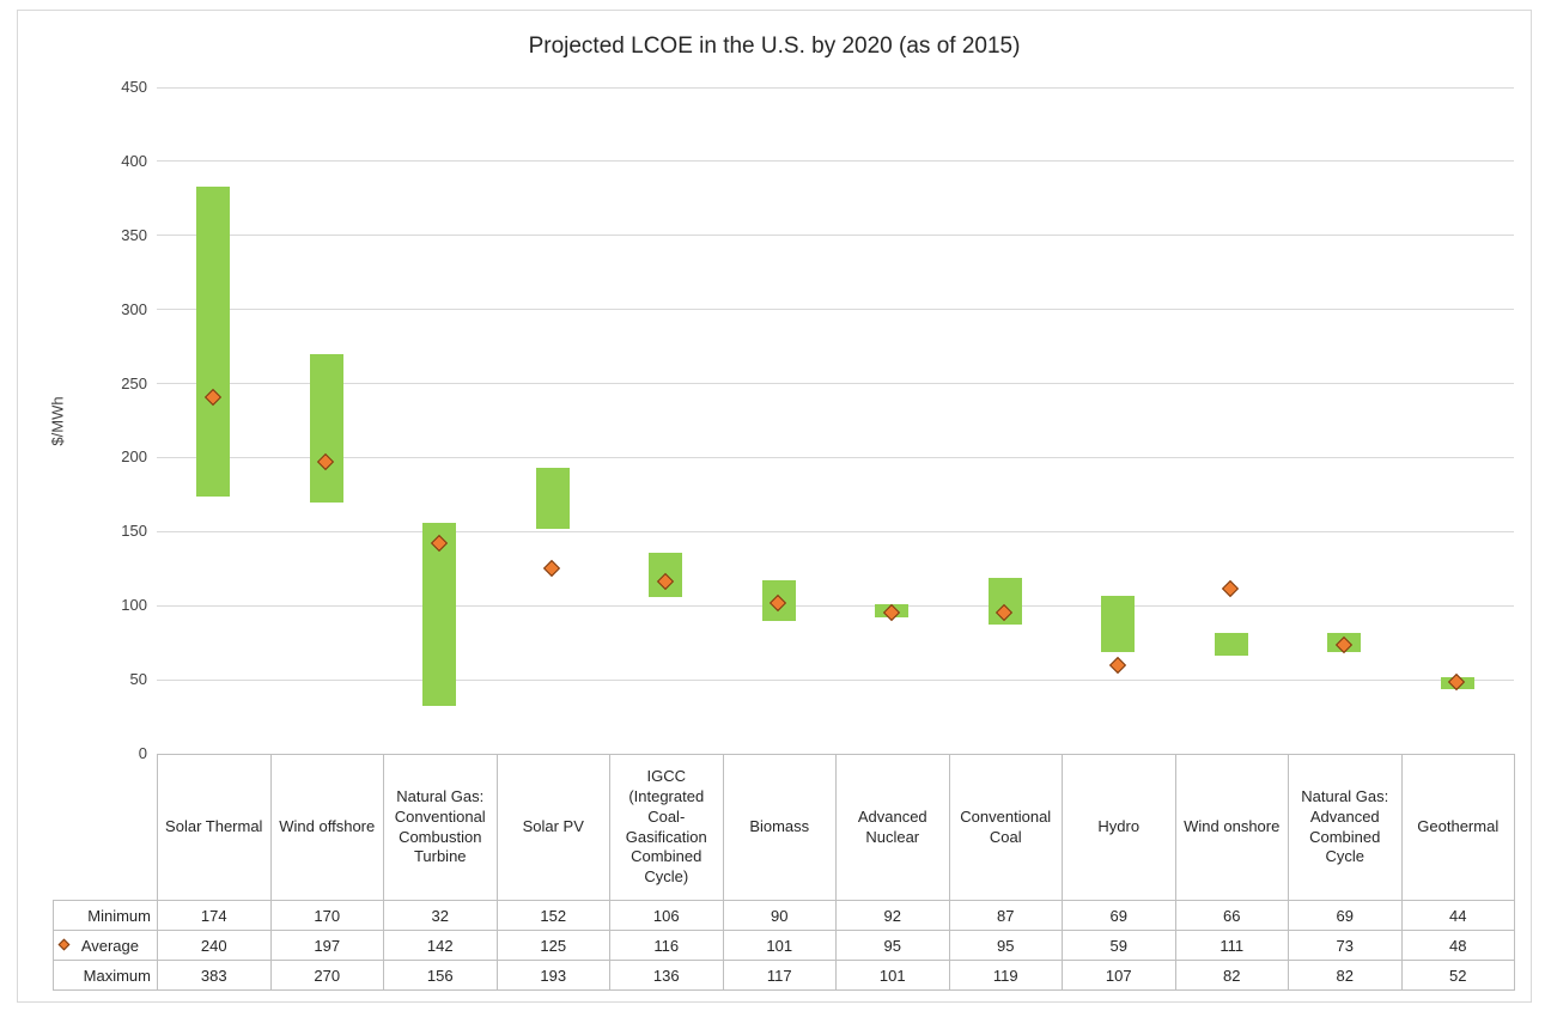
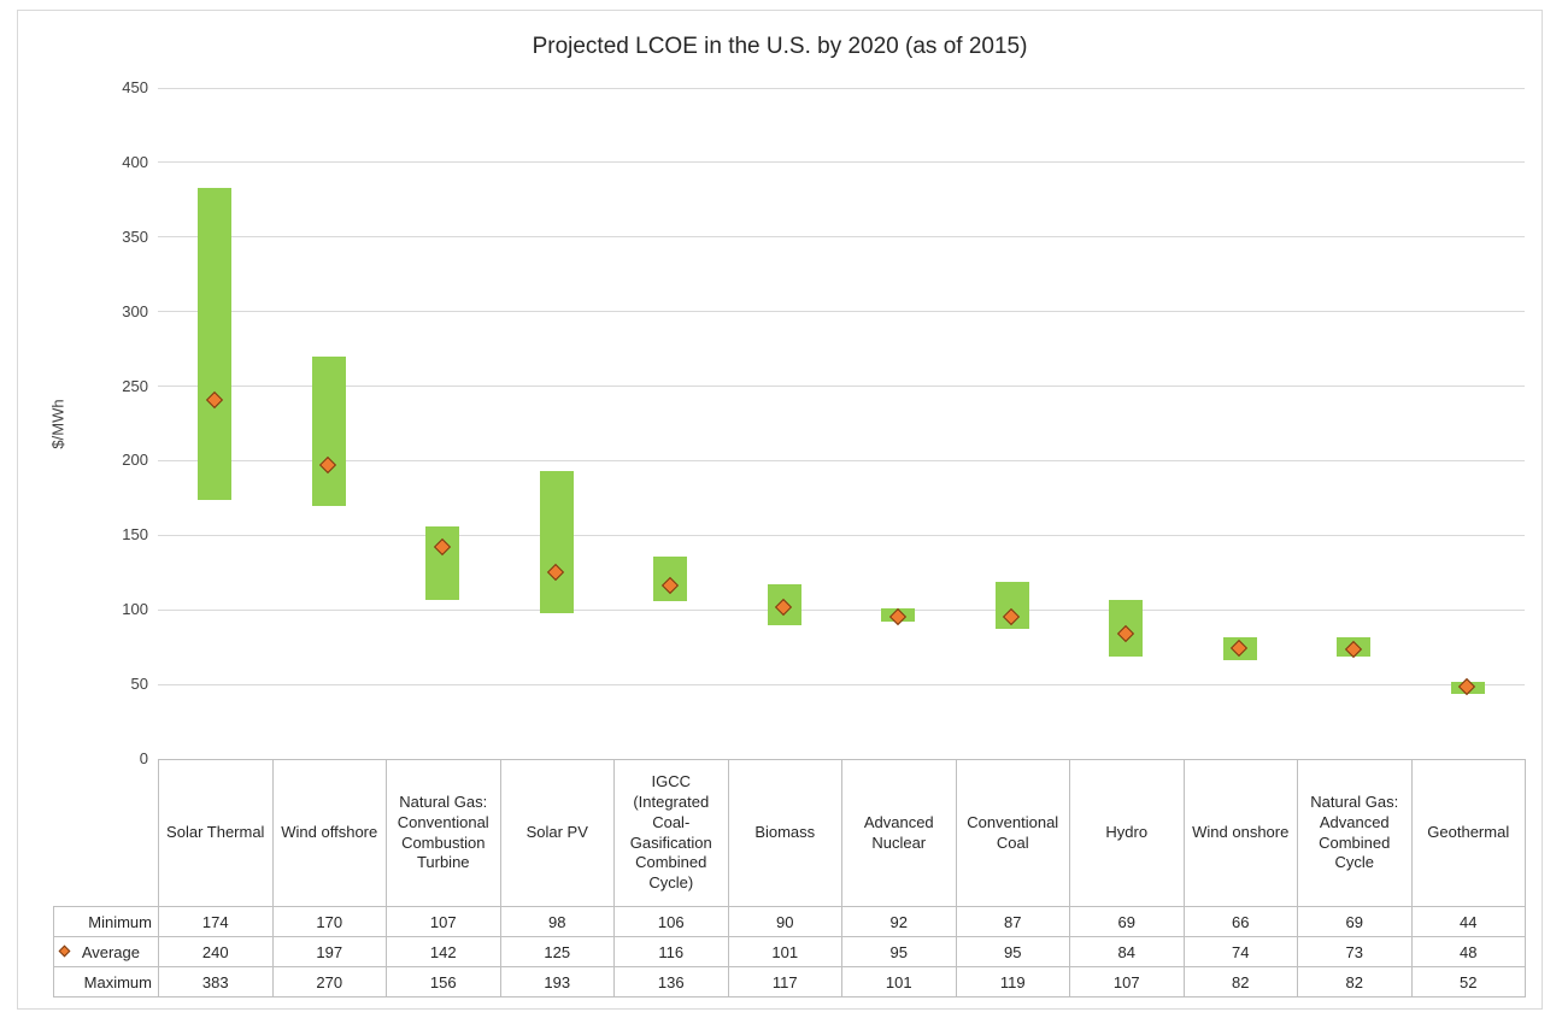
Minimum/Natural Gas: Conventional Combustion Turbine: 32 -> 107
Minimum/Solar PV: 152 -> 98
Average/Hydro: 59 -> 84
Average/Wind onshore: 111 -> 74
